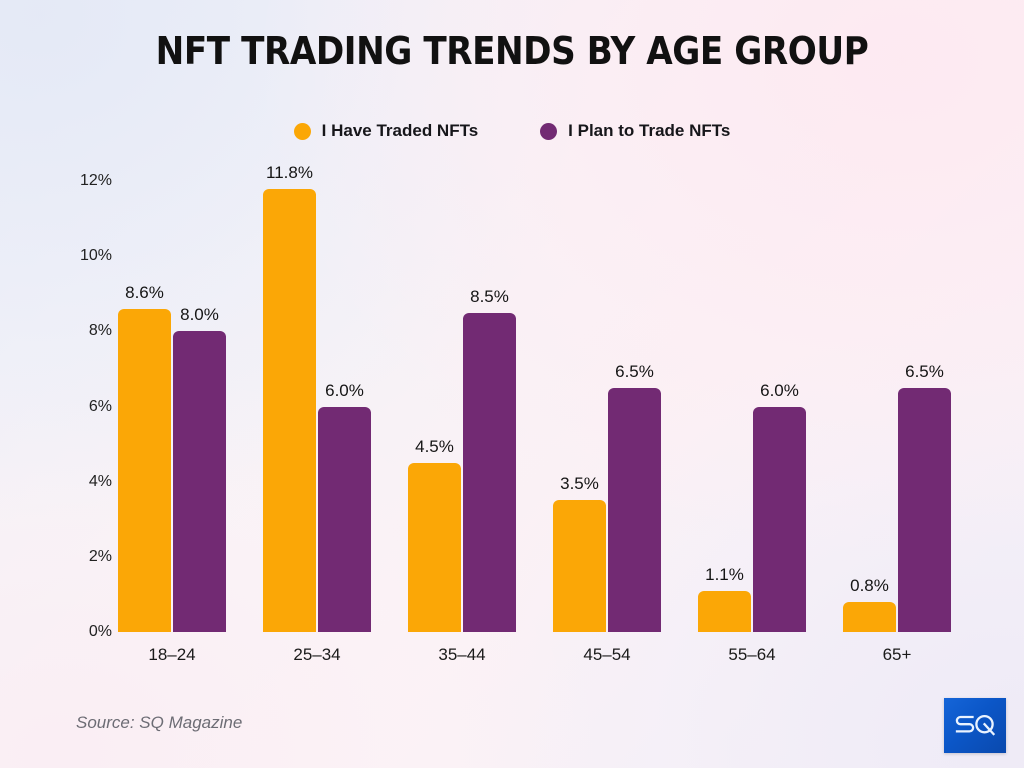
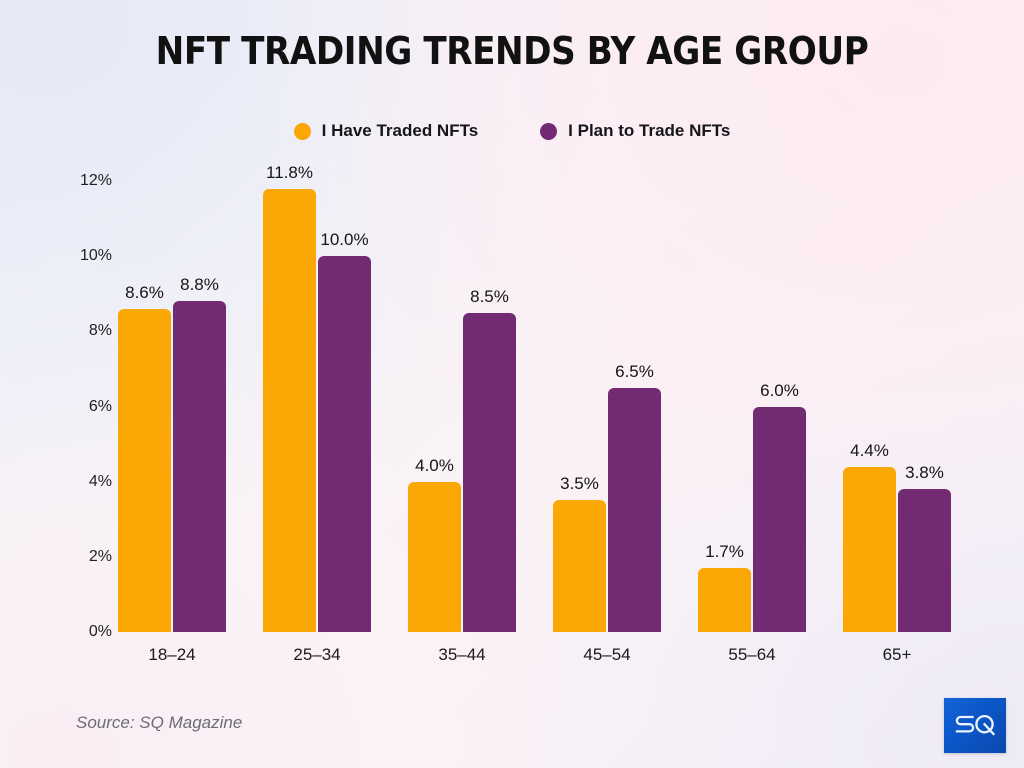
I Plan to Trade NFTs/18–24: 8.0% -> 8.8%
I Plan to Trade NFTs/25–34: 6.0% -> 10.0%
I Have Traded NFTs/35–44: 4.5% -> 4.0%
I Have Traded NFTs/55–64: 1.1% -> 1.7%
I Have Traded NFTs/65+: 0.8% -> 4.4%
I Plan to Trade NFTs/65+: 6.5% -> 3.8%
